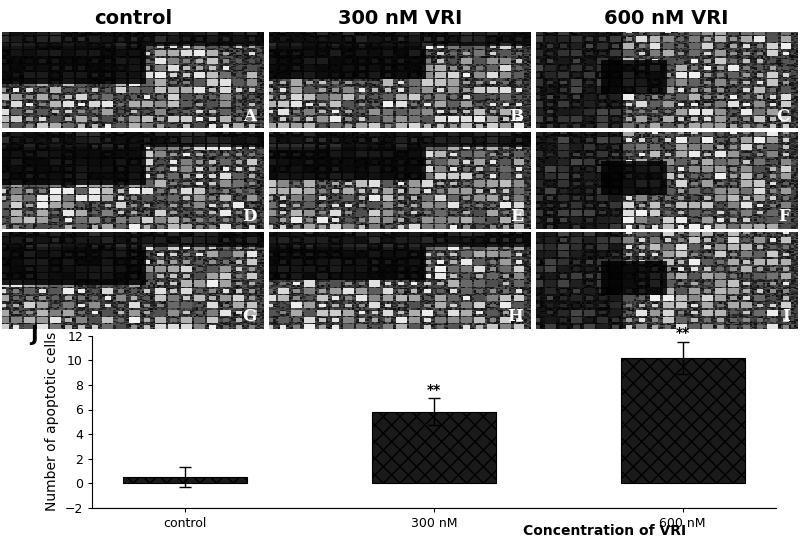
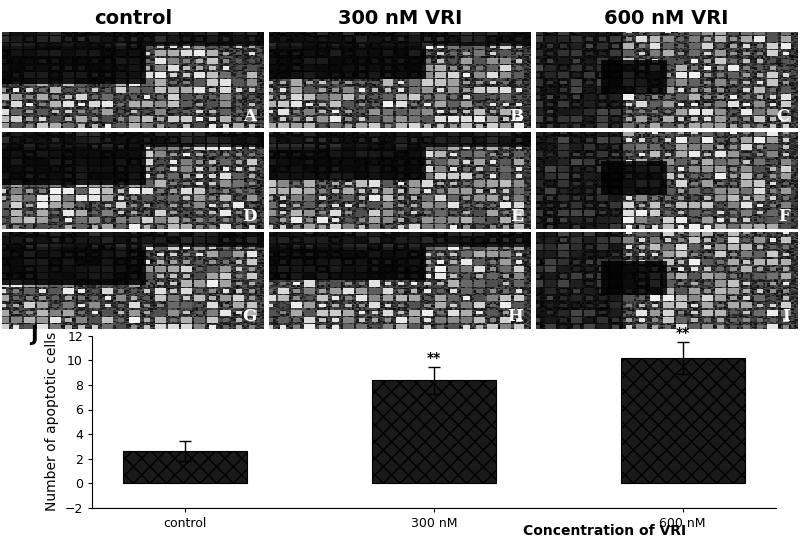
control: 0.5 -> 2.6
300 nM: 5.8 -> 8.4
